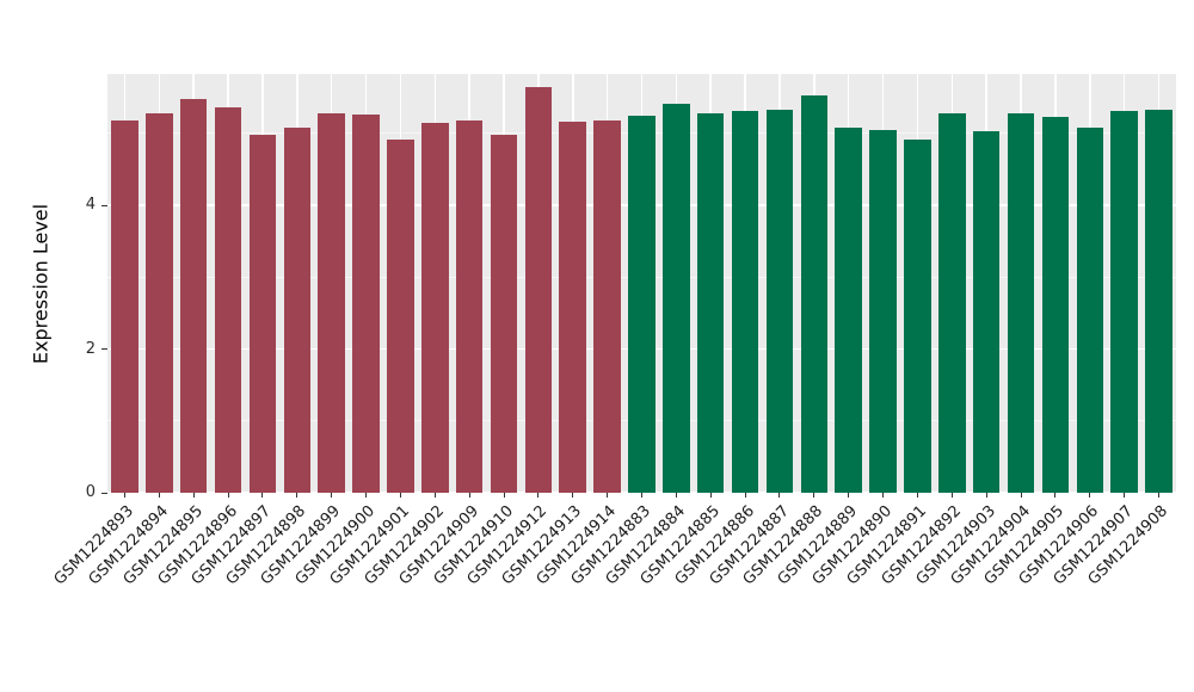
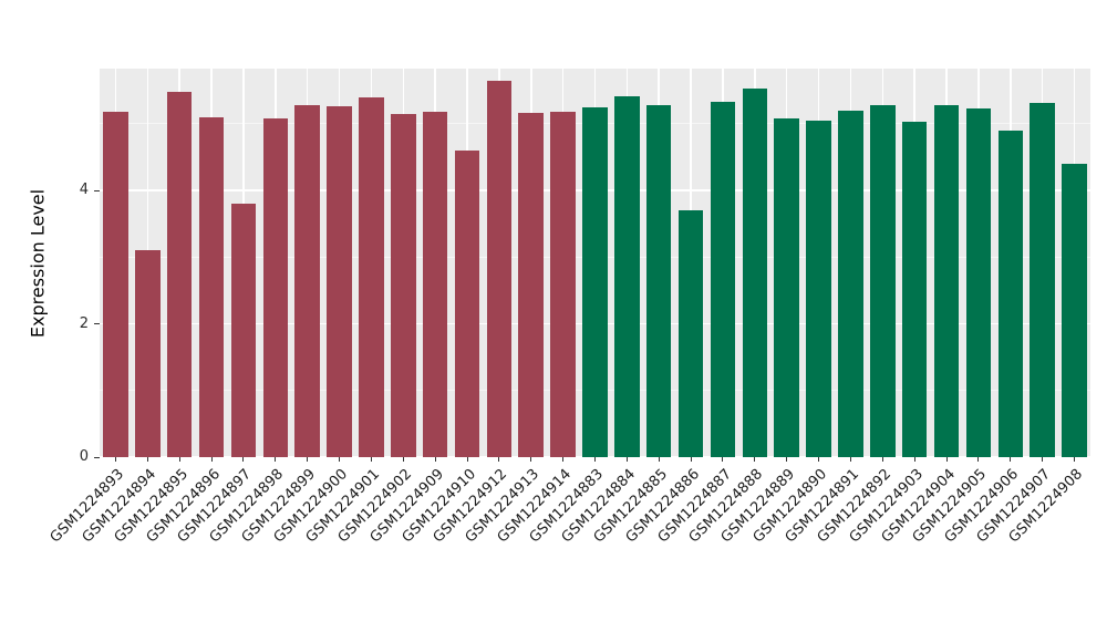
GSM1224894: 5.3 -> 3.1
GSM1224896: 5.4 -> 5.1
GSM1224897: 5.0 -> 3.8
GSM1224901: 4.9 -> 5.4
GSM1224910: 5.0 -> 4.6
GSM1224886: 5.3 -> 3.7
GSM1224891: 4.9 -> 5.2
GSM1224906: 5.1 -> 4.9
GSM1224908: 5.3 -> 4.4
